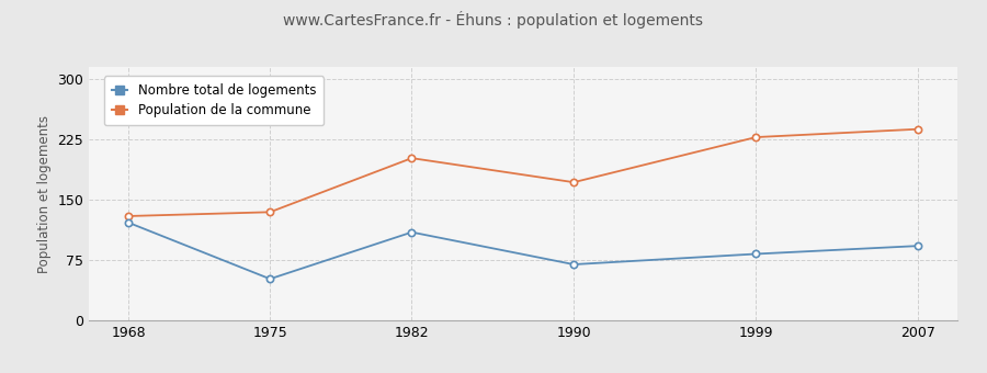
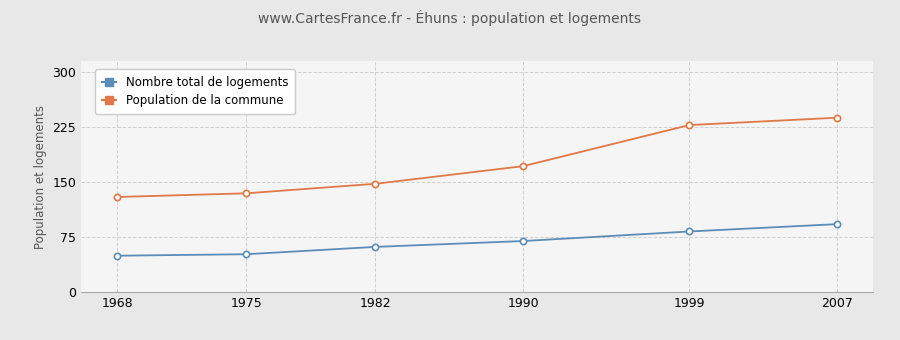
Nombre total de logements/1968: 122 -> 50
Nombre total de logements/1982: 110 -> 62
Population de la commune/1982: 202 -> 148
